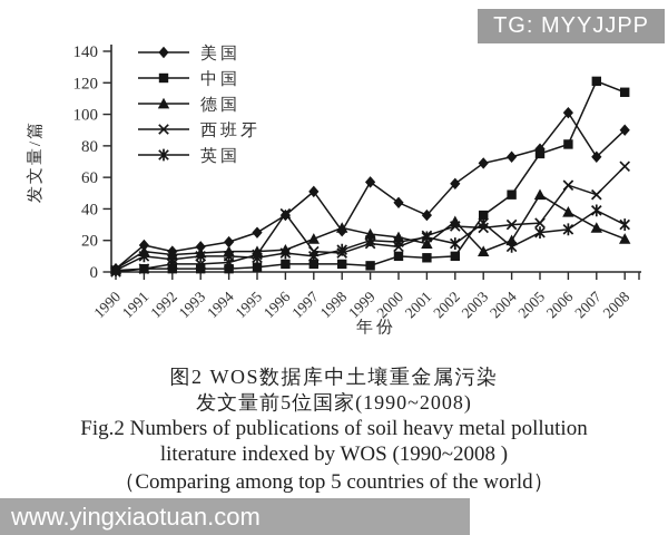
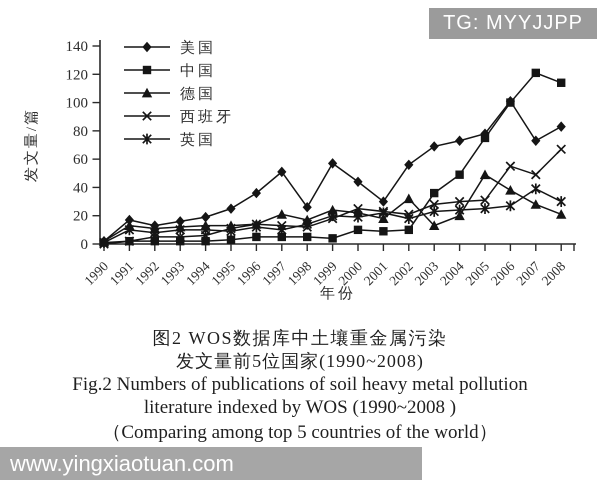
西班牙/1996: 37 -> 14
德国/1998: 28 -> 17
西班牙/2000: 16 -> 25
美国/2001: 36 -> 30
西班牙/2002: 29 -> 21
英国/2003: 31 -> 23
英国/2004: 16 -> 24
中国/2006: 81 -> 100
美国/2008: 90 -> 83
